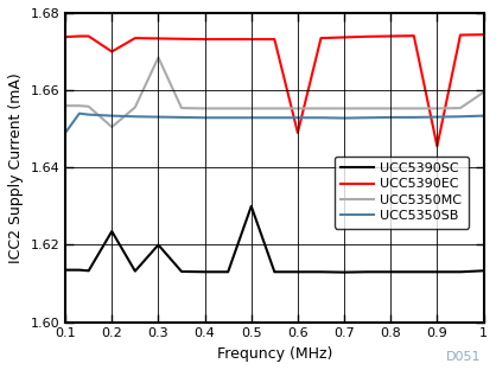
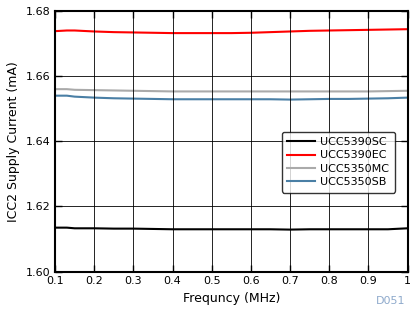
UCC5350SB/0.1: 1.6490 -> 1.6540
UCC5390SC/0.2: 1.6235 -> 1.6133
UCC5390EC/0.2: 1.6700 -> 1.6737
UCC5350MC/0.2: 1.6505 -> 1.6557
UCC5390SC/0.3: 1.6200 -> 1.6132
UCC5350MC/0.3: 1.6685 -> 1.6555
UCC5390SC/0.5: 1.6300 -> 1.6130
UCC5390EC/0.6: 1.6490 -> 1.6733
UCC5390EC/0.9: 1.6455 -> 1.6742
UCC5350MC/1: 1.6595 -> 1.6555
